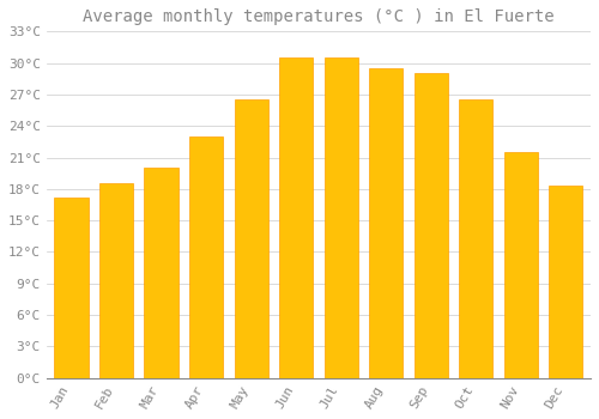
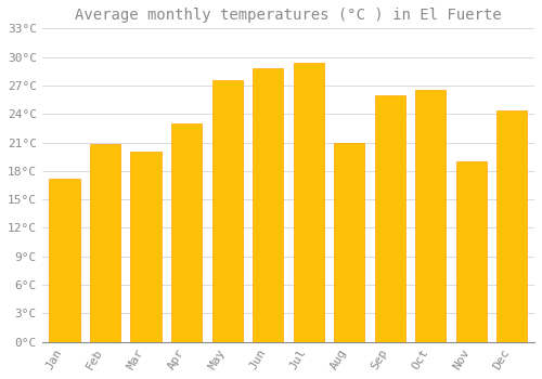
Feb: 18.5°C -> 20.8°C
May: 26.5°C -> 27.6°C
Jun: 30.5°C -> 28.8°C
Jul: 30.5°C -> 29.4°C
Aug: 29.5°C -> 21.0°C
Sep: 29.0°C -> 26.0°C
Nov: 21.5°C -> 19.0°C
Dec: 18.3°C -> 24.4°C
